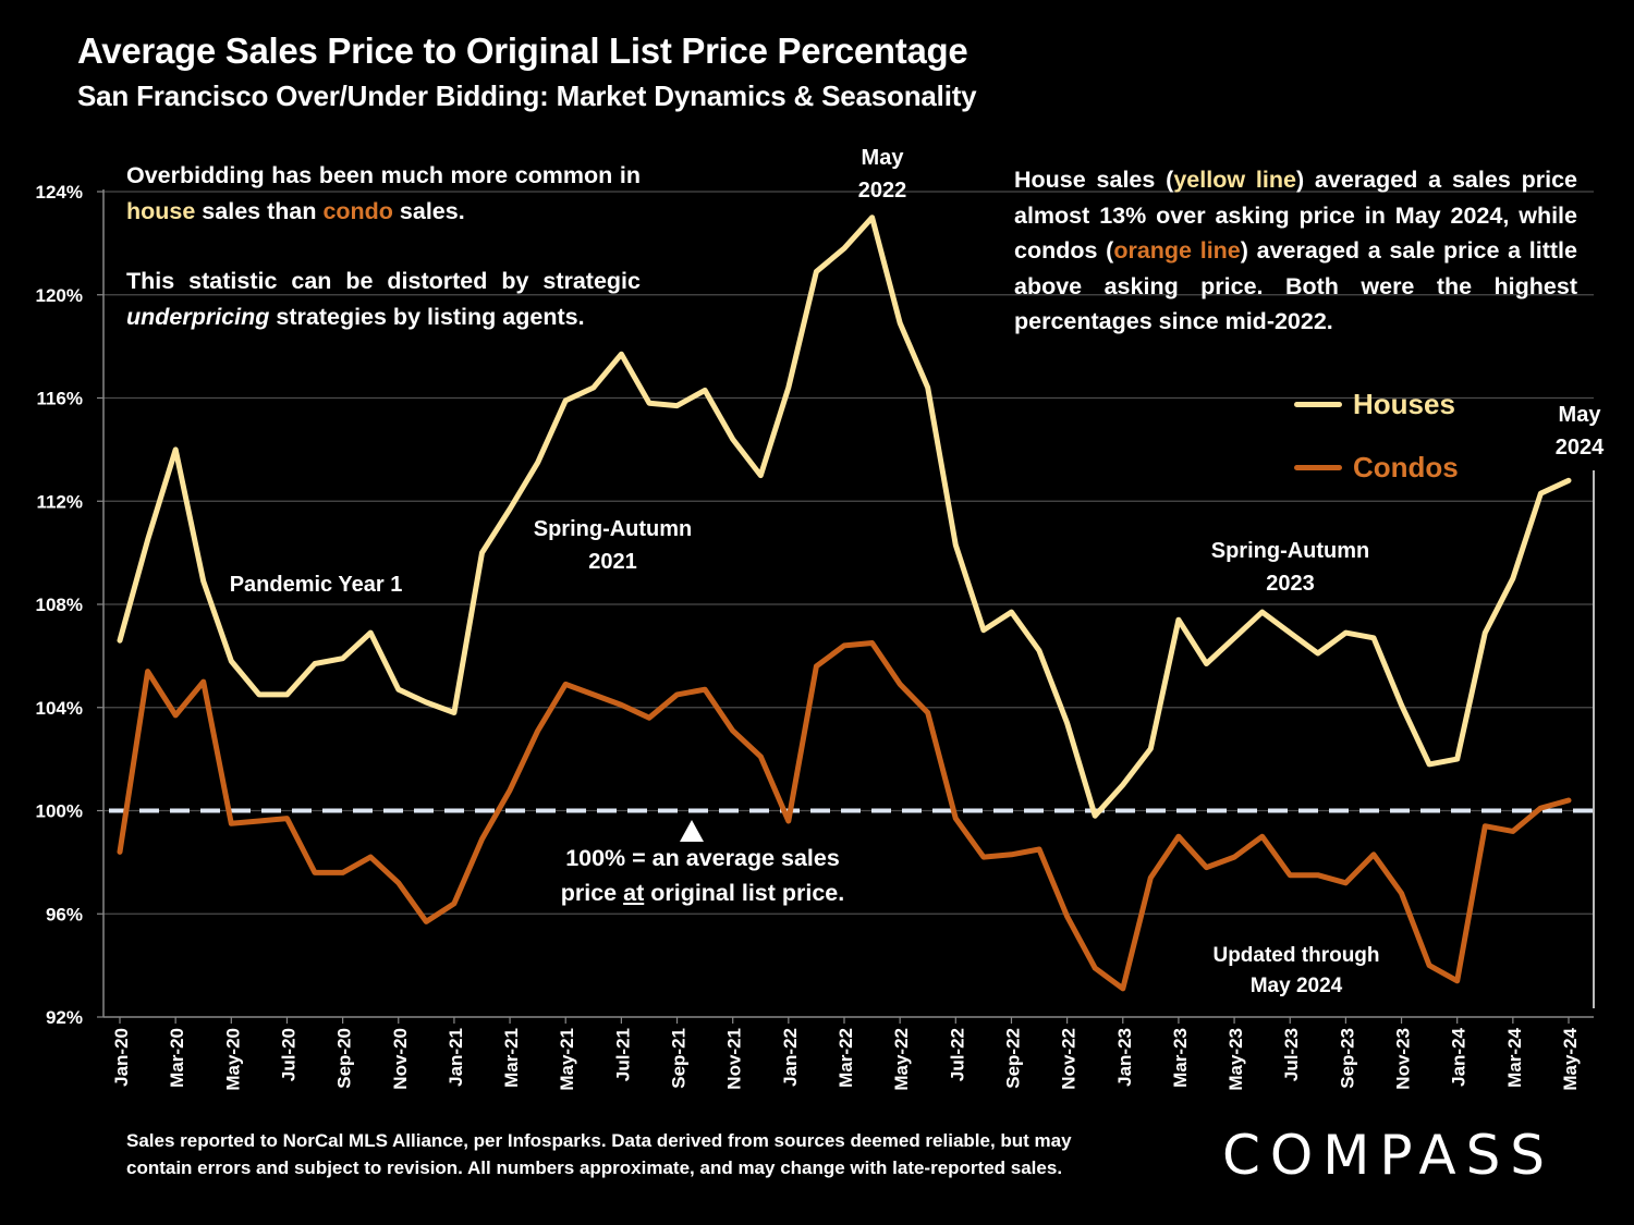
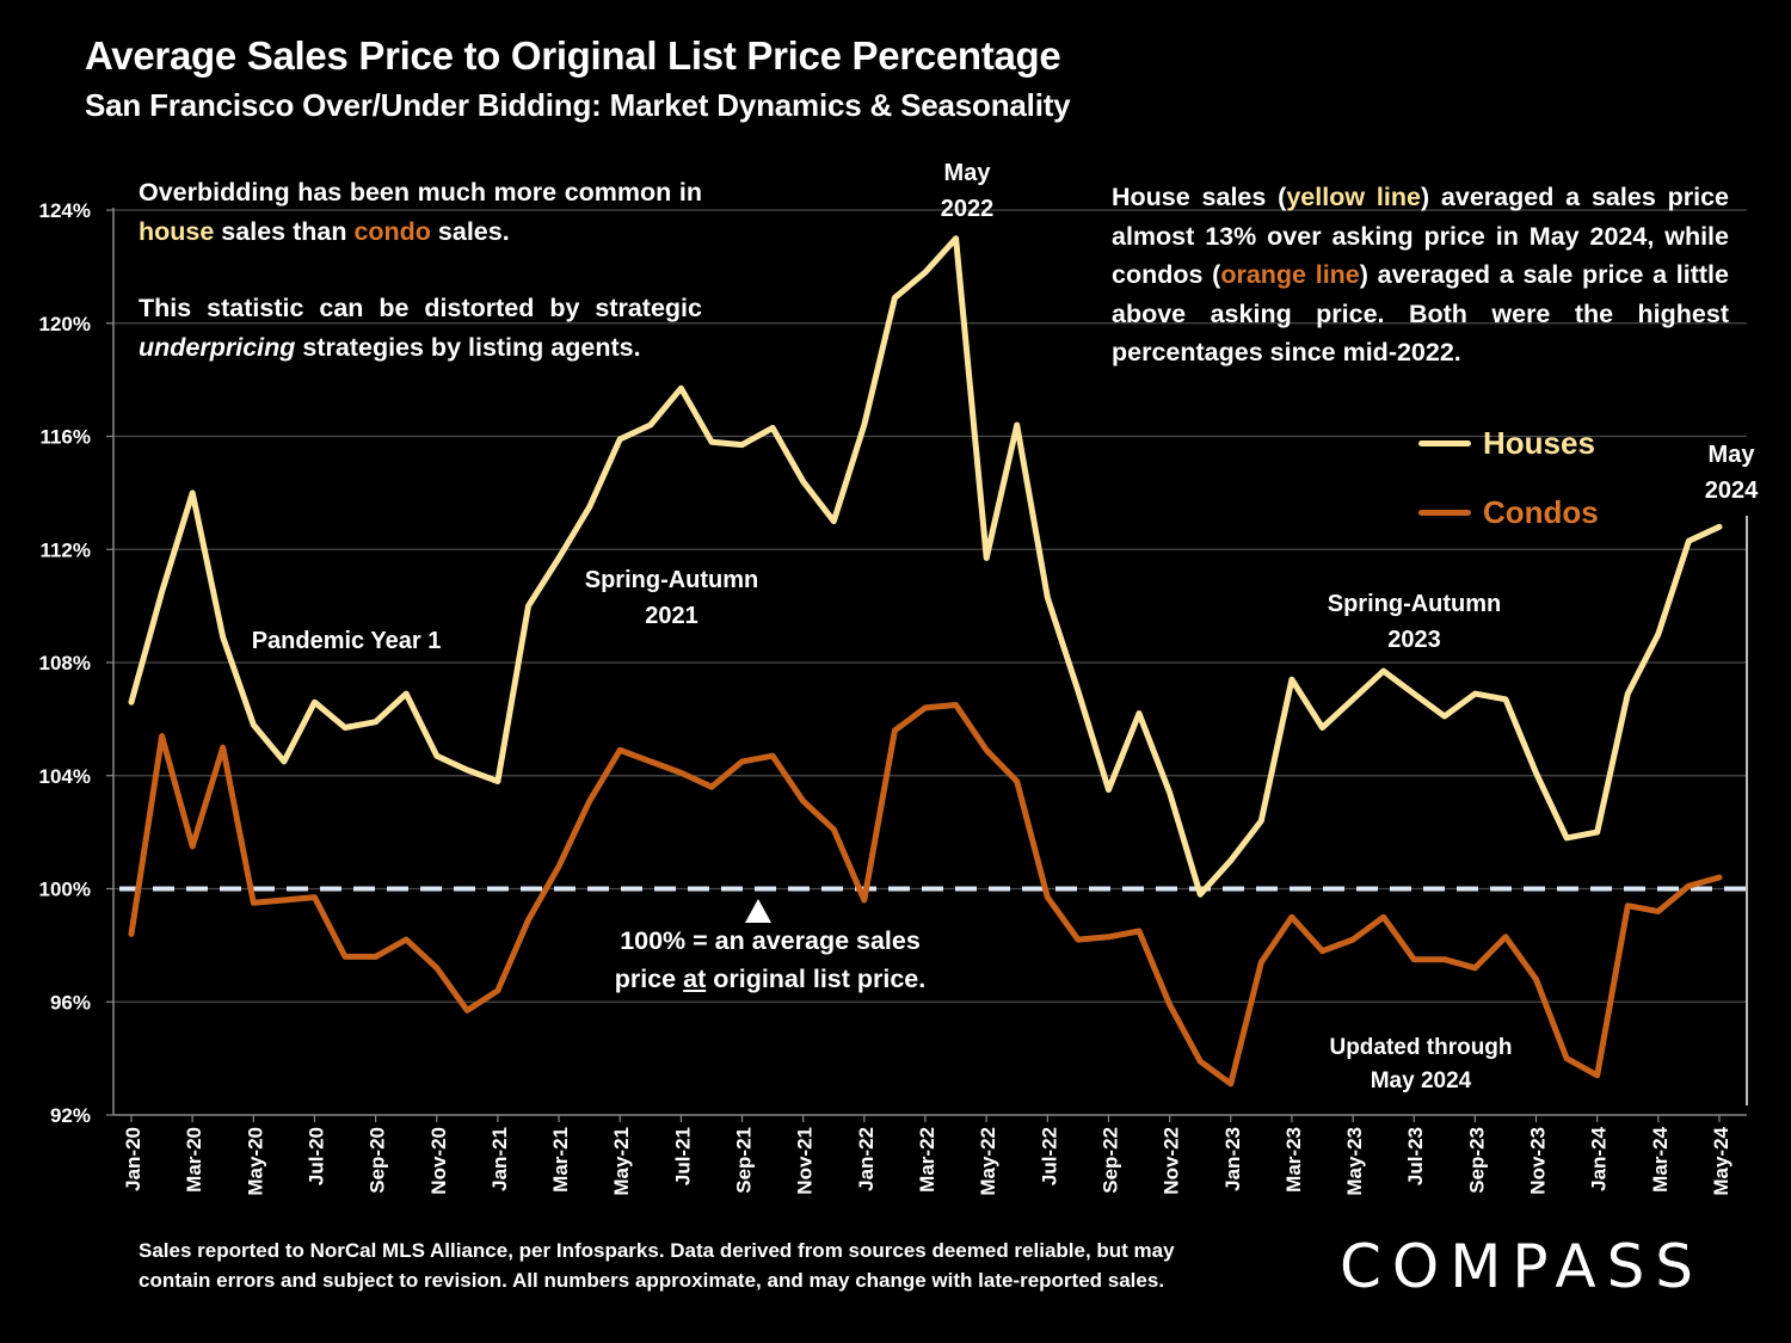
Condos/Mar-20: 103.7% -> 101.5%
Houses/Jul-20: 104.5% -> 106.6%
Houses/May-22: 118.9% -> 111.7%
Houses/Sep-22: 107.7% -> 103.5%
